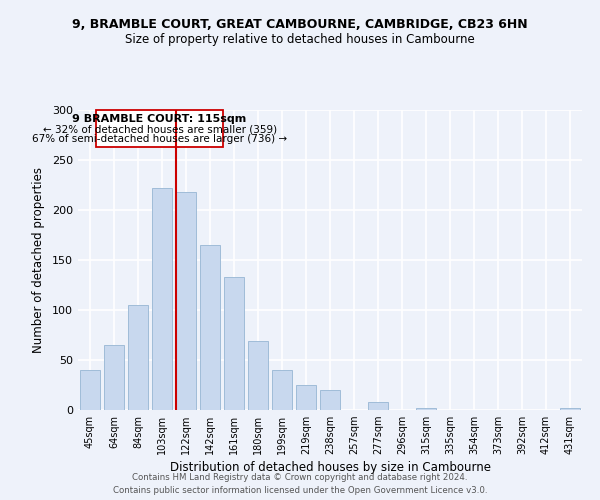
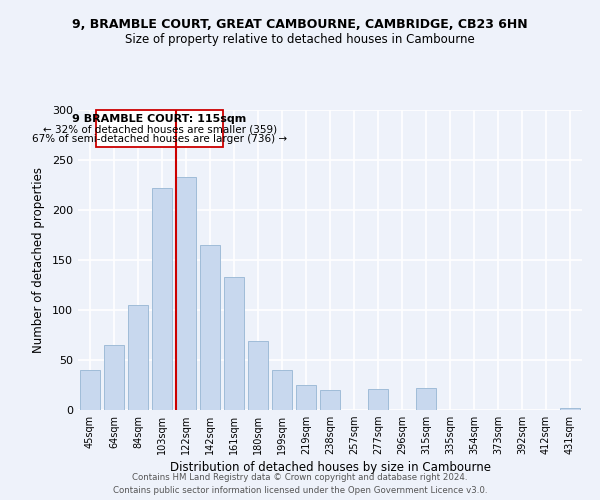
122sqm: 218 -> 233
277sqm: 8 -> 21
315sqm: 2 -> 22
